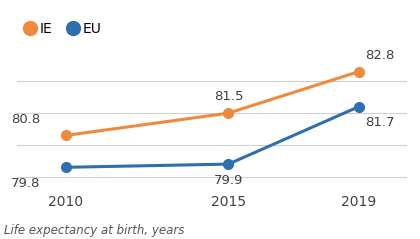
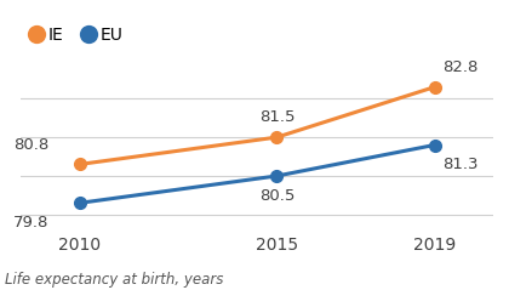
EU/2015: 79.9 -> 80.5
EU/2019: 81.7 -> 81.3
